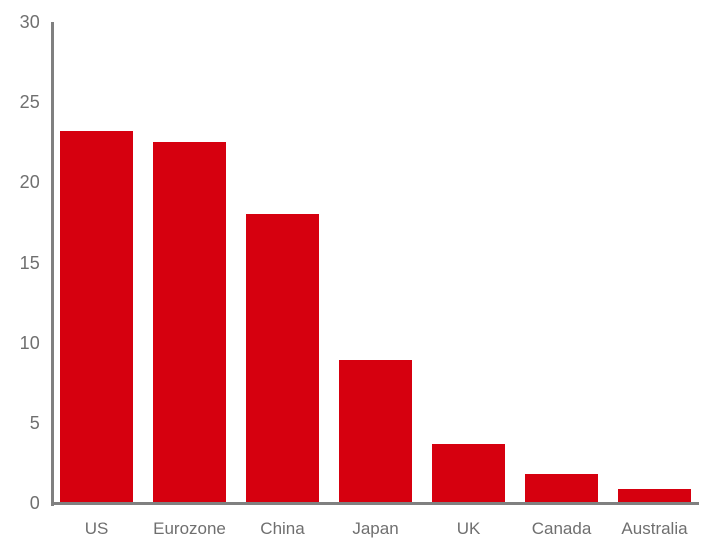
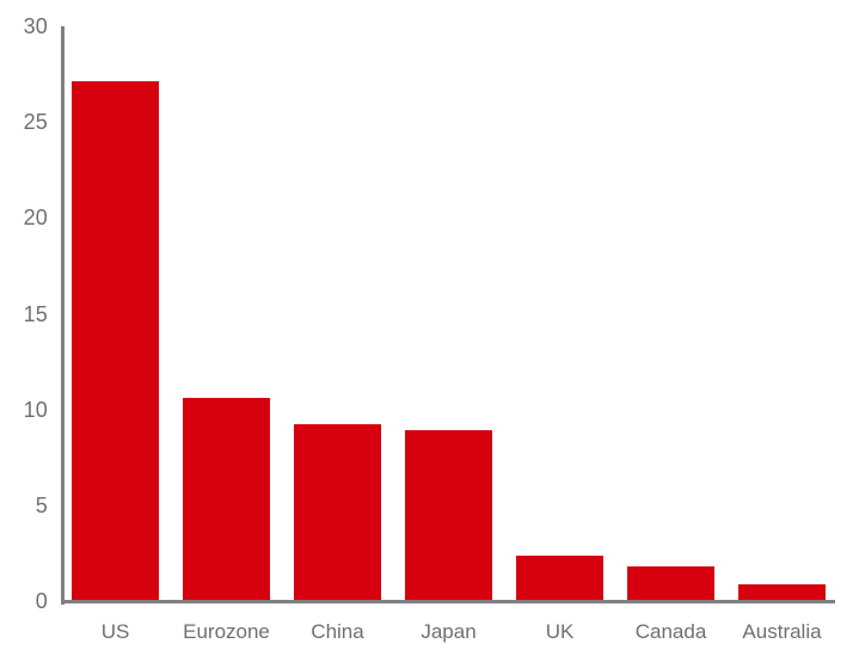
US: 23.2 -> 27.1
Eurozone: 22.5 -> 10.6
China: 18.0 -> 9.2
UK: 3.7 -> 2.4
